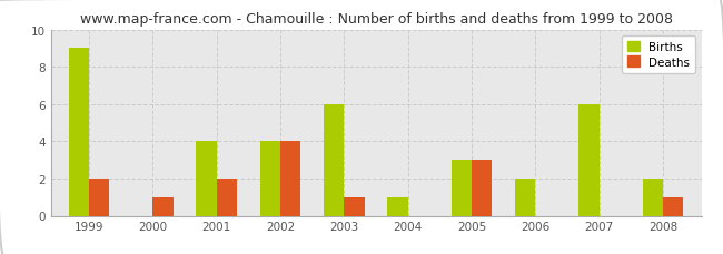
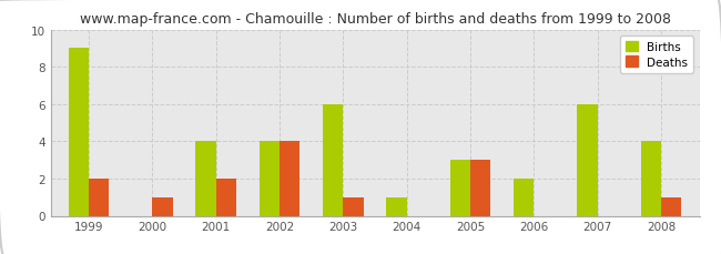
Births/2008: 2 -> 4
